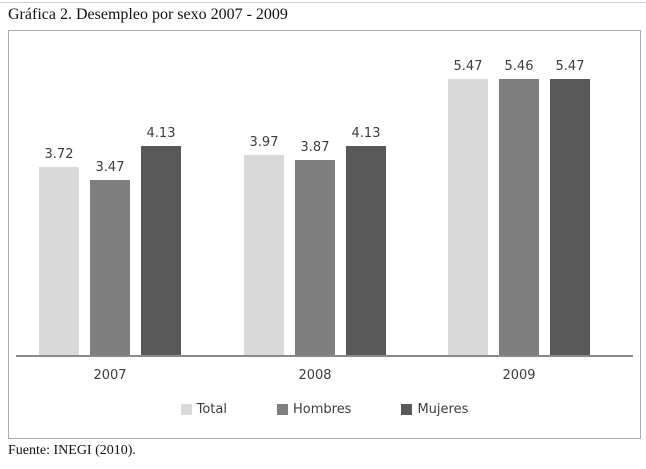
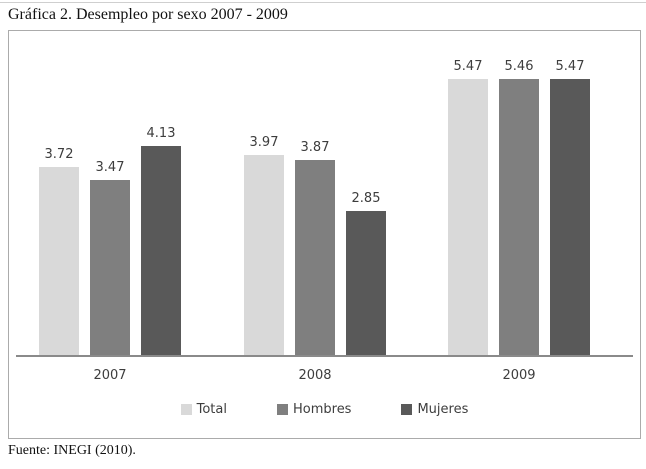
Mujeres/2008: 4.13 -> 2.85
